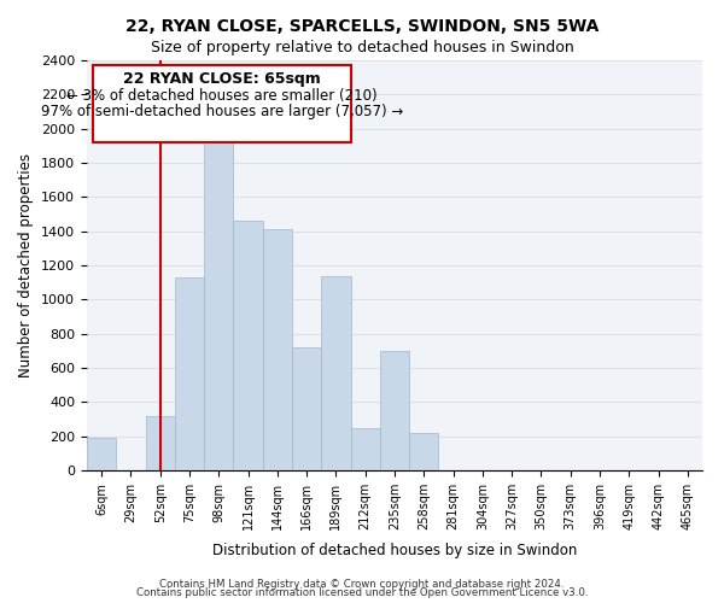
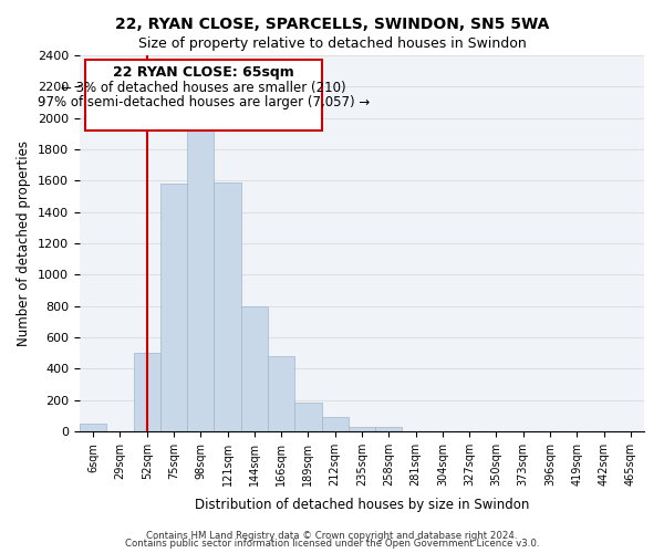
6sqm: 190 -> 50
52sqm: 320 -> 500
75sqm: 1130 -> 1580
121sqm: 1460 -> 1590
144sqm: 1410 -> 800
166sqm: 720 -> 480
189sqm: 1140 -> 180
212sqm: 250 -> 90
235sqm: 700 -> 30
258sqm: 220 -> 30
